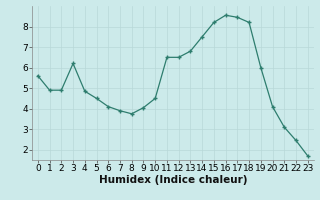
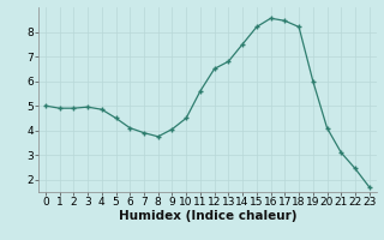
0: 5.60 -> 5.00
3: 6.20 -> 4.95
11: 6.50 -> 5.60
